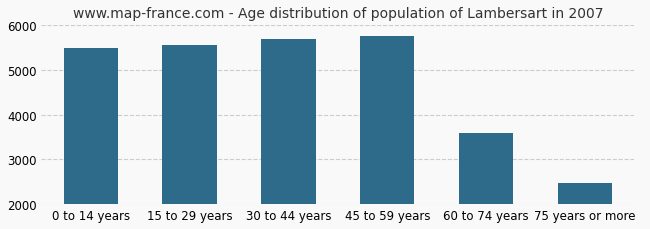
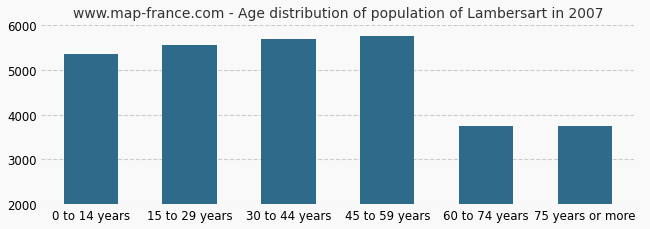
0 to 14 years: 5500 -> 5350
60 to 74 years: 3600 -> 3750
75 years or more: 2480 -> 3750
